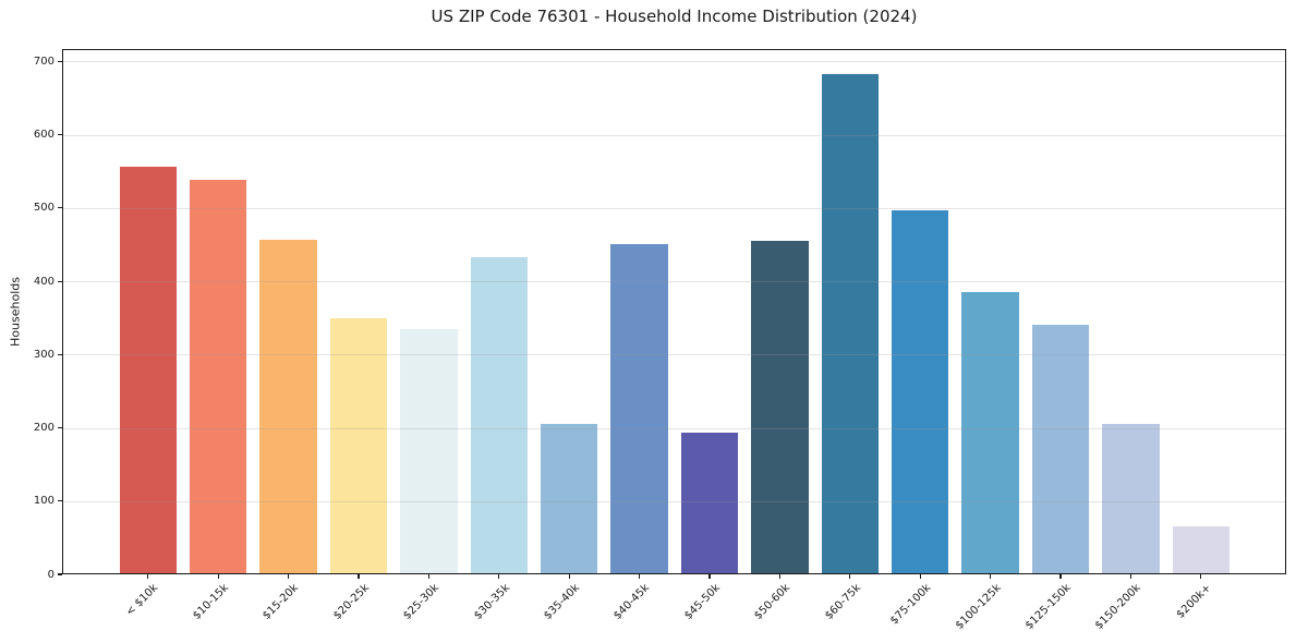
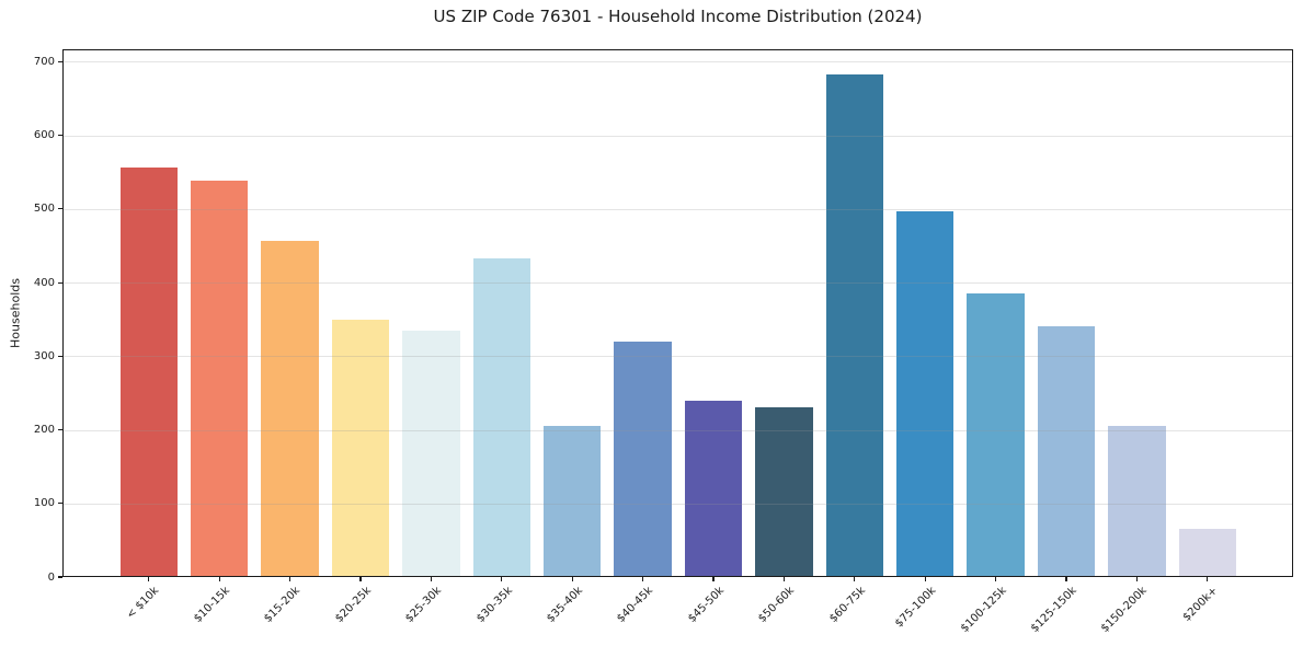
$40-45k: 450 -> 320
$45-50k: 190 -> 240
$50-60k: 460 -> 230
